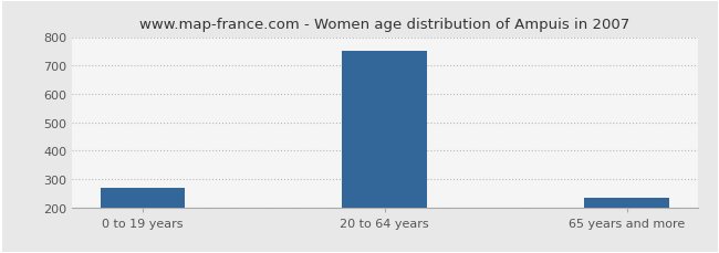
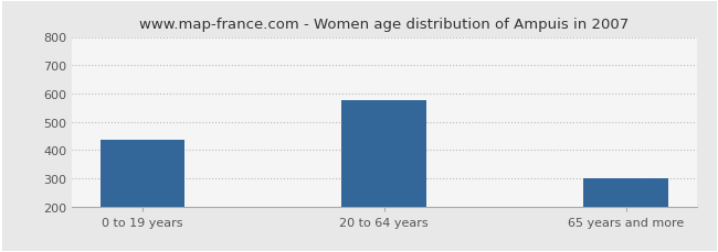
0 to 19 years: 270 -> 435
20 to 64 years: 752 -> 575
65 years and more: 232 -> 300
